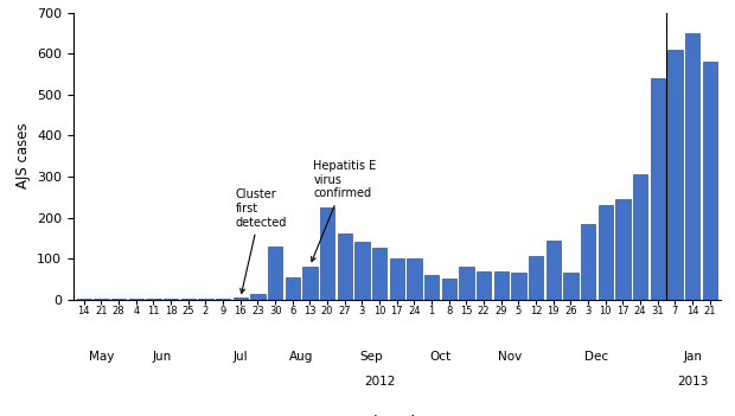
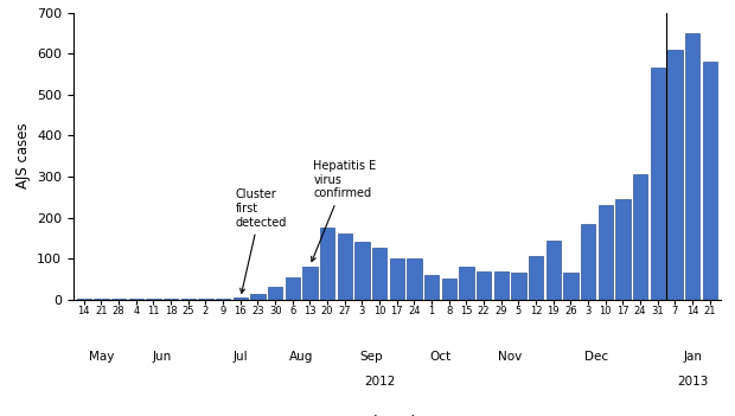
30: 130 -> 30
20: 225 -> 175
31: 540 -> 565
